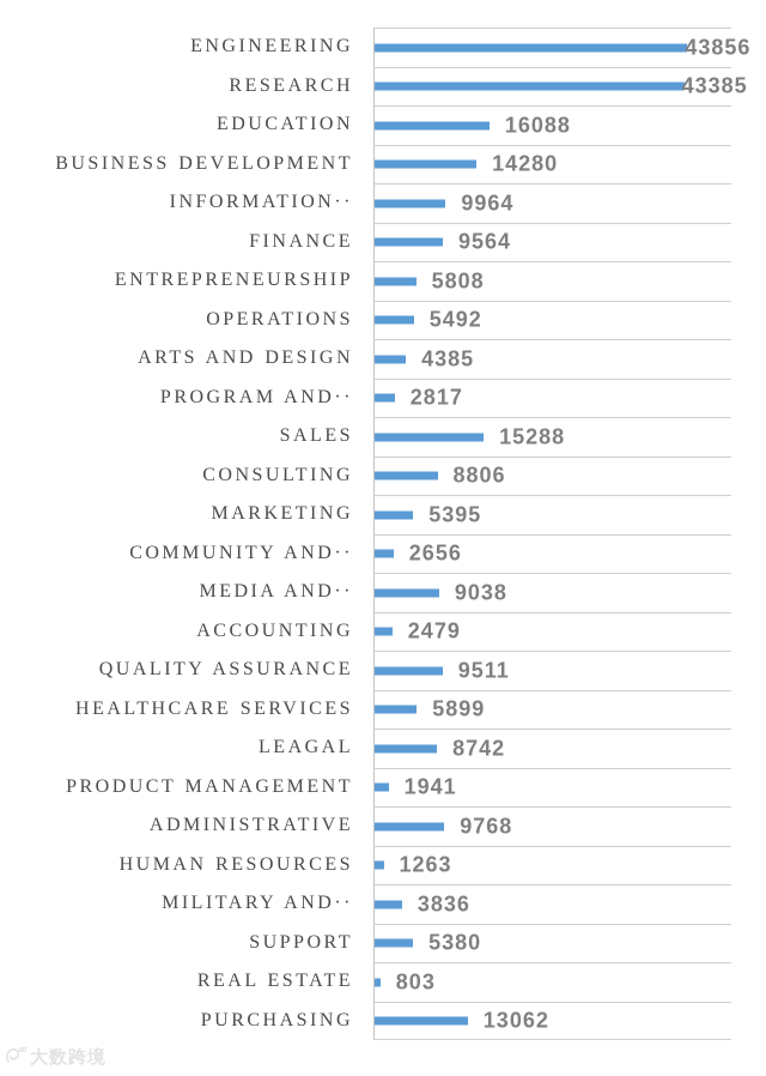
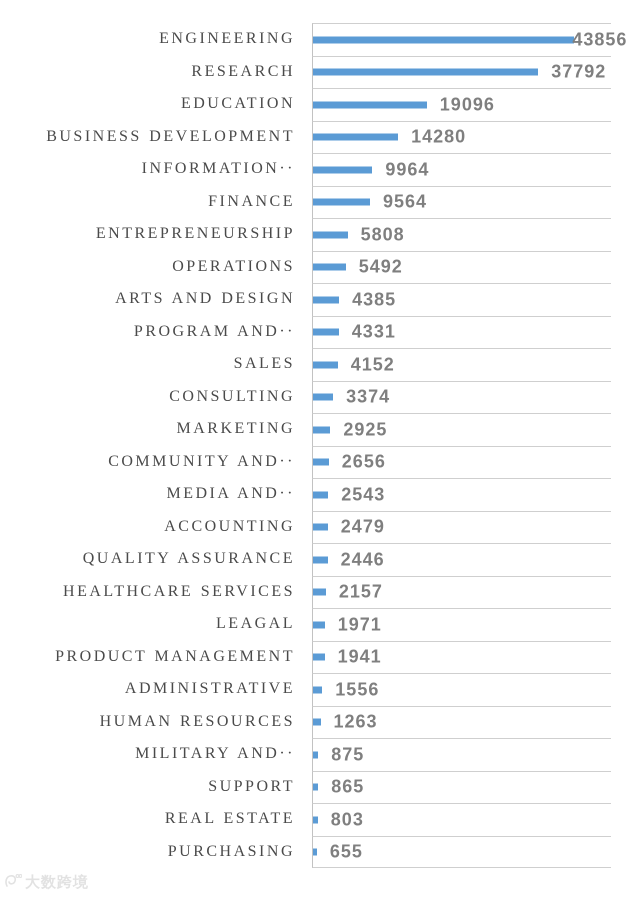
RESEARCH: 43385 -> 37792
EDUCATION: 16088 -> 19096
PROGRAM AND··: 2817 -> 4331
SALES: 15288 -> 4152
CONSULTING: 8806 -> 3374
MARKETING: 5395 -> 2925
MEDIA AND··: 9038 -> 2543
QUALITY ASSURANCE: 9511 -> 2446
HEALTHCARE SERVICES: 5899 -> 2157
LEAGAL: 8742 -> 1971
ADMINISTRATIVE: 9768 -> 1556
MILITARY AND··: 3836 -> 875
SUPPORT: 5380 -> 865
PURCHASING: 13062 -> 655
